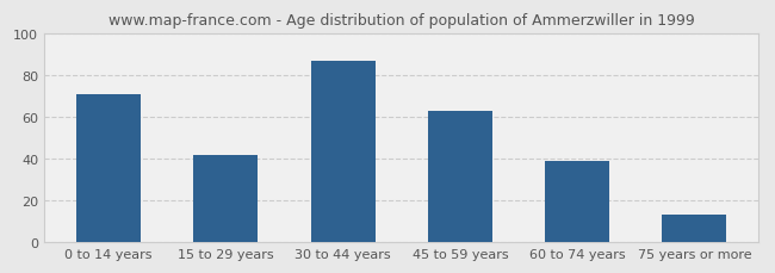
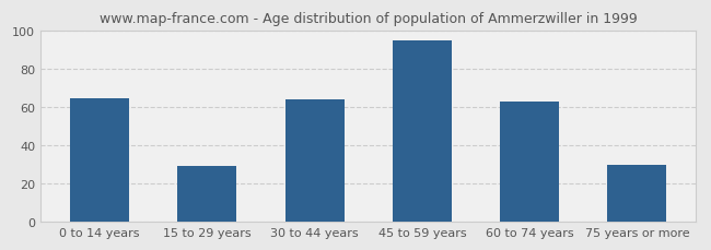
0 to 14 years: 71 -> 65
15 to 29 years: 42 -> 29
30 to 44 years: 87 -> 64
45 to 59 years: 63 -> 95
60 to 74 years: 39 -> 63
75 years or more: 13 -> 30
